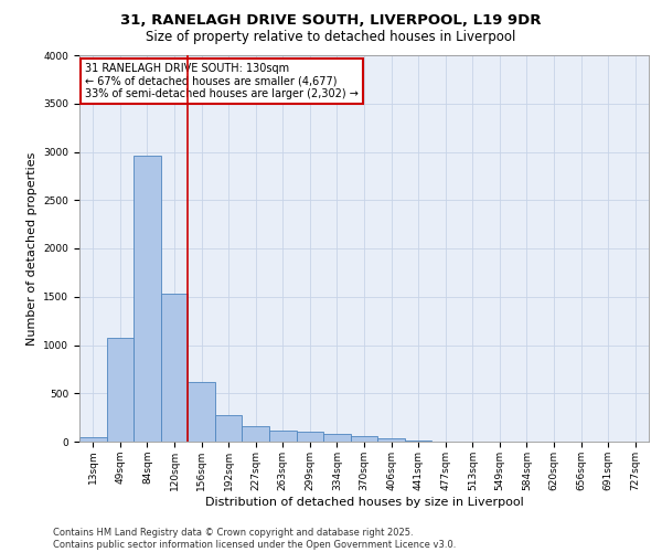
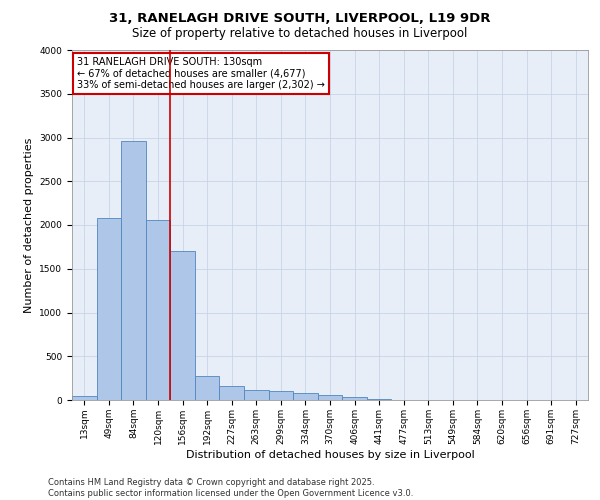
49sqm: 1080 -> 2080
120sqm: 1530 -> 2060
156sqm: 620 -> 1700
